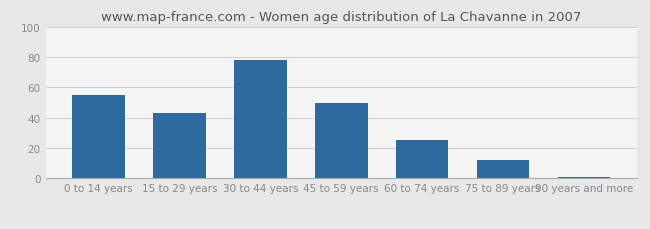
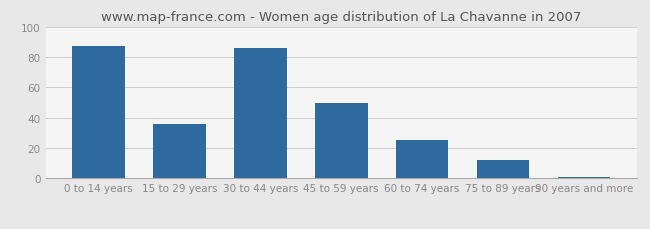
0 to 14 years: 55 -> 87
15 to 29 years: 43 -> 36
30 to 44 years: 78 -> 86
